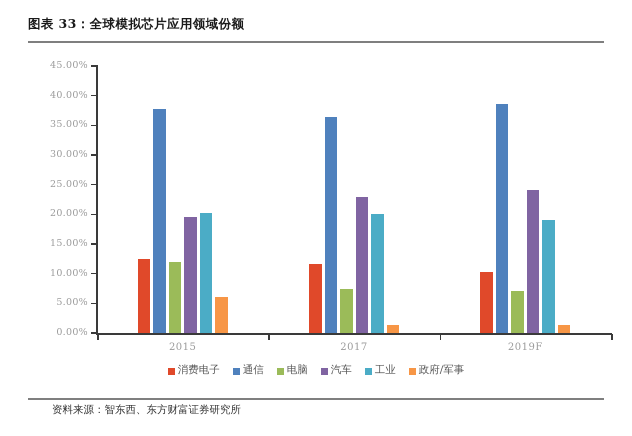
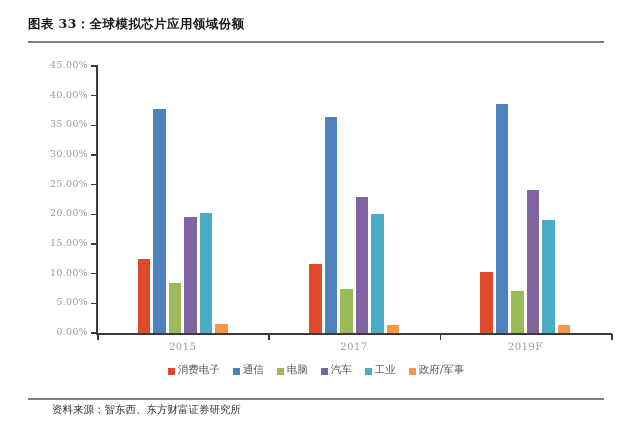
电脑/2015: 12% -> 8%
政府/军事/2015: 6% -> 2%
